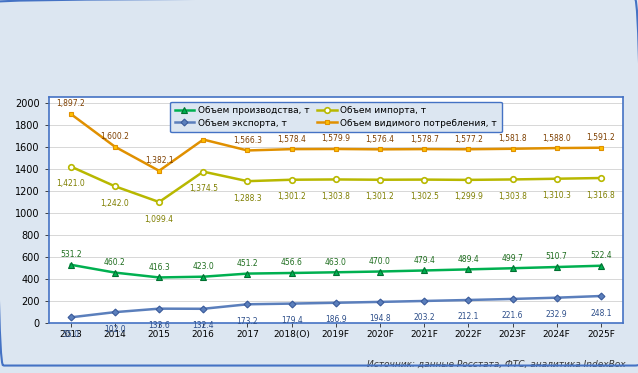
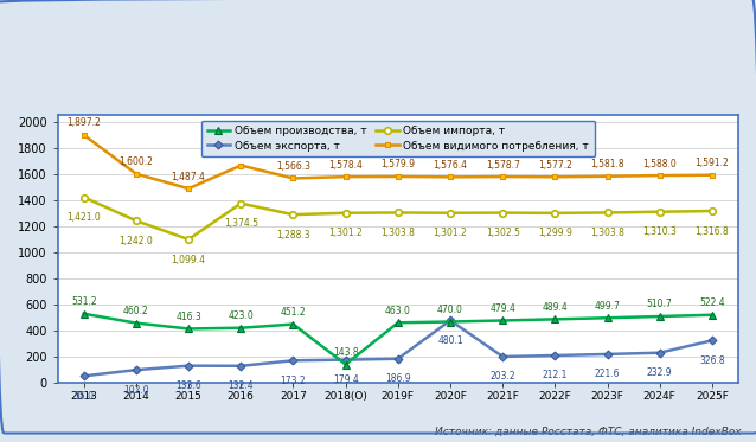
Объем видимого потребления, т/2015: 1,382.1 -> 1,487.4
Объем производства, т/2018(O): 456.6 -> 143.8
Объем экспорта, т/2020F: 194.8 -> 480.1
Объем экспорта, т/2025F: 248.1 -> 326.8
